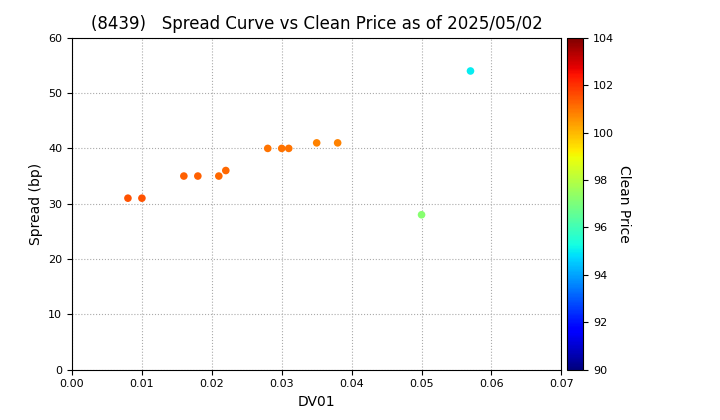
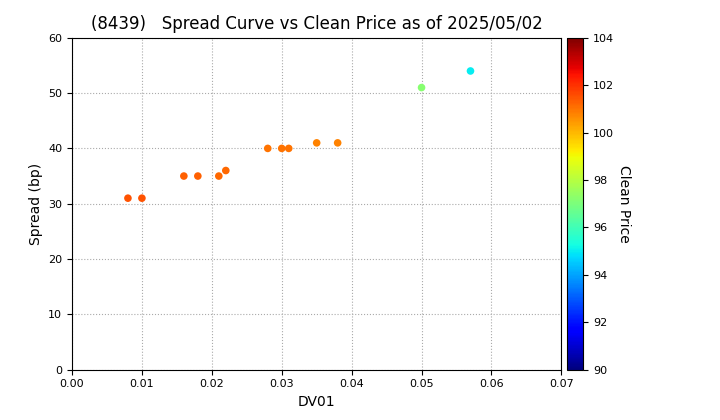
0.05: 28 -> 51
